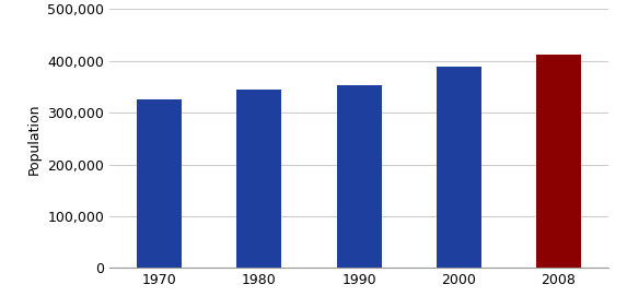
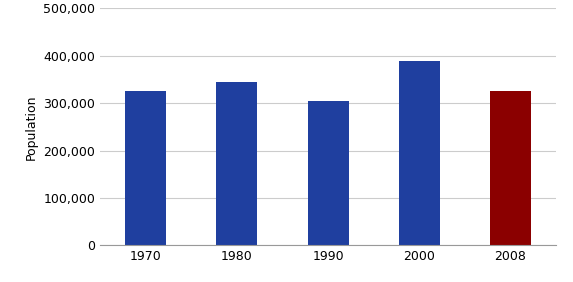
1990: 354,000 -> 305,000
2008: 412,000 -> 325,000
